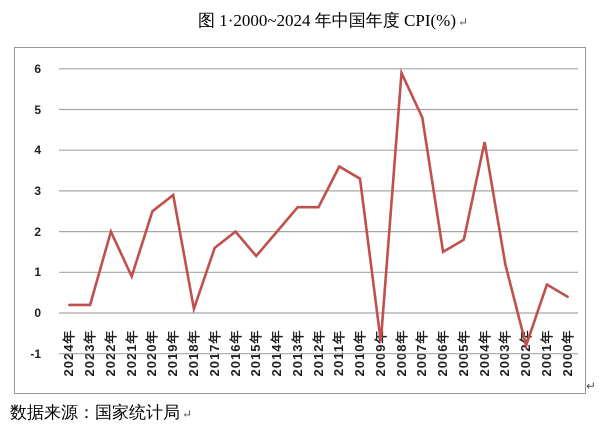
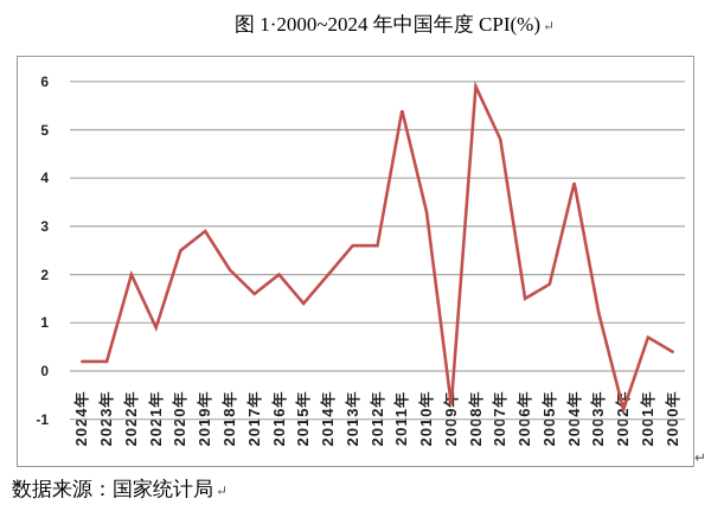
2018年: 0.1 -> 2.1
2011年: 3.6 -> 5.4
2004年: 4.2 -> 3.9
